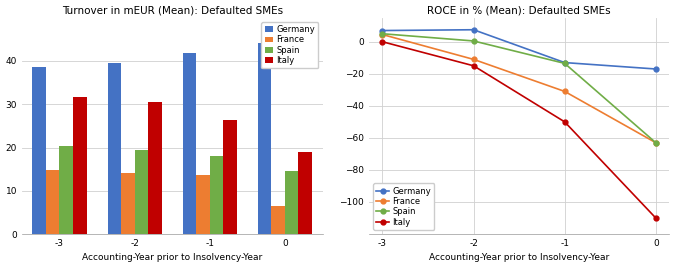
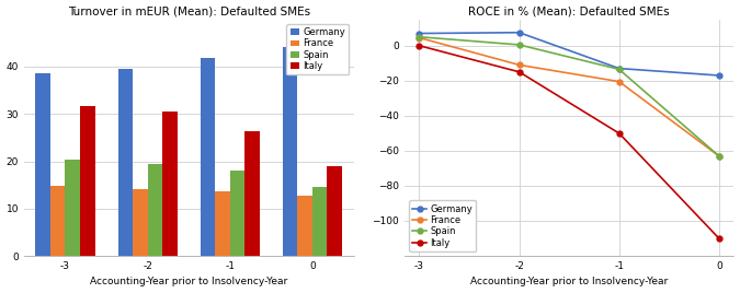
Turnover in mEUR (Mean): Defaulted SMEs/France/0: 6.5 -> 12.8
ROCE in % (Mean): Defaulted SMEs/France/-1: -31 -> -20
